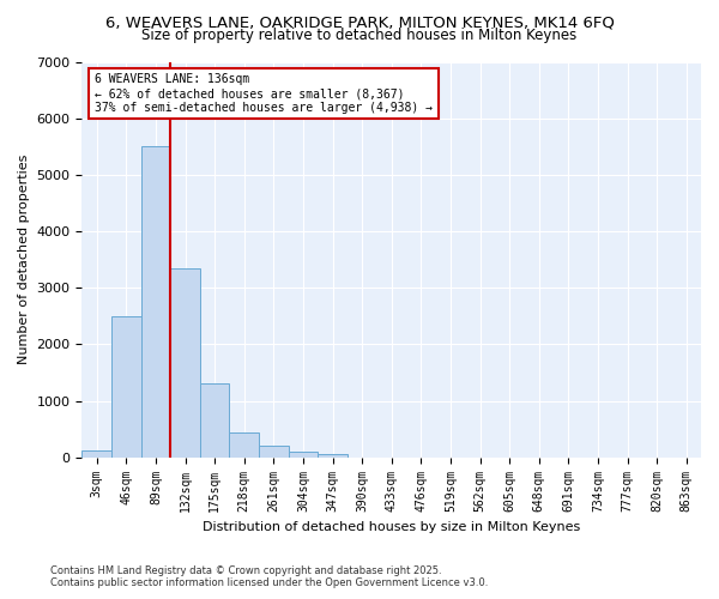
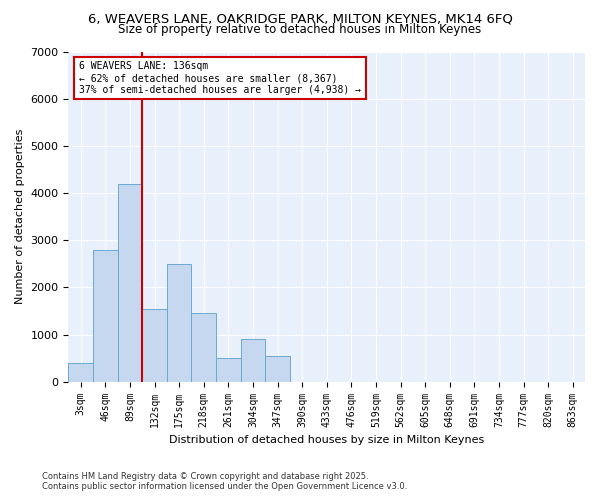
3sqm: 120 -> 400
46sqm: 2500 -> 2800
89sqm: 5500 -> 4200
132sqm: 3350 -> 1550
175sqm: 1300 -> 2500
218sqm: 430 -> 1450
261sqm: 210 -> 500
304sqm: 90 -> 900
347sqm: 50 -> 550
